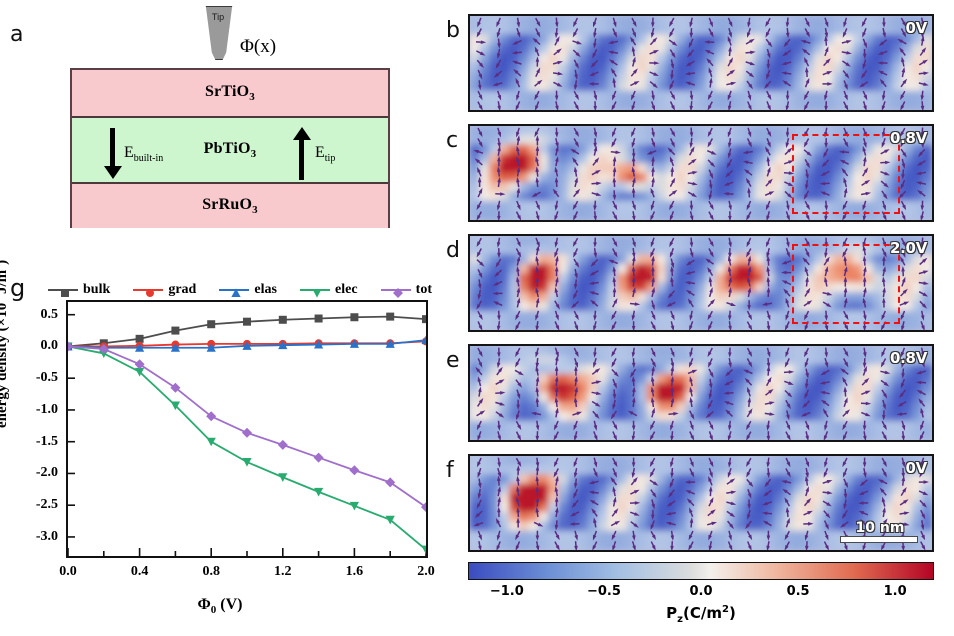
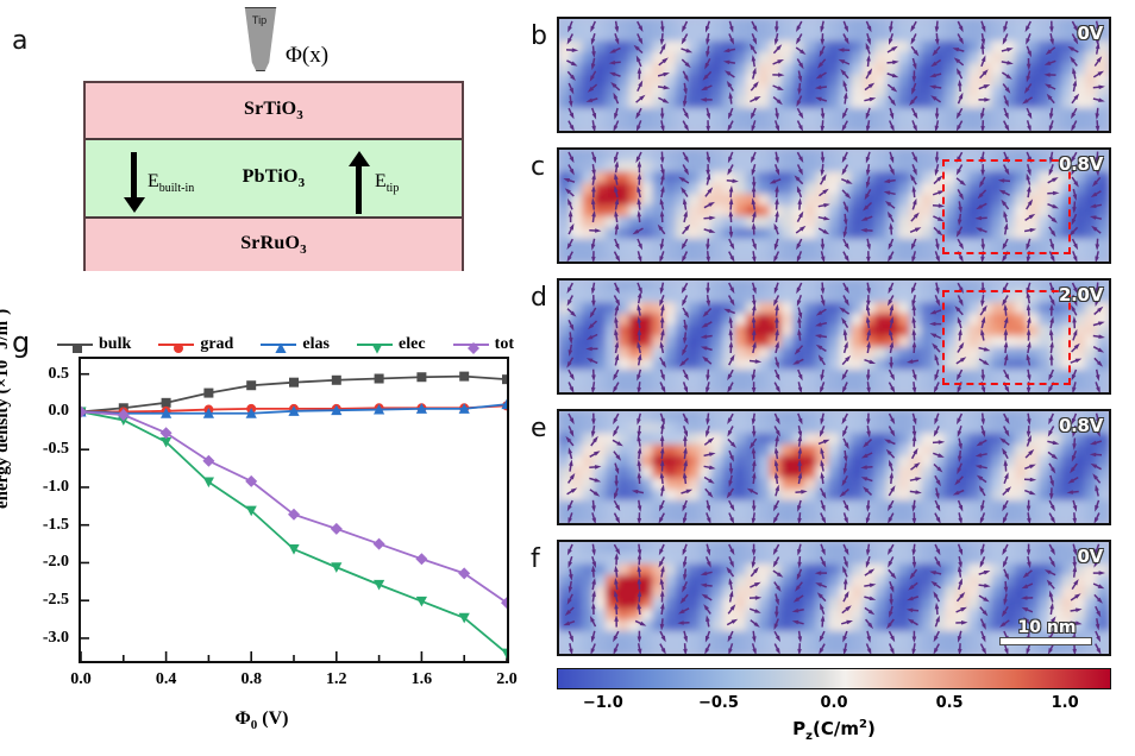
elec/0.8: -1.5 -> -1.3
tot/0.8: -1.1 -> -0.9
